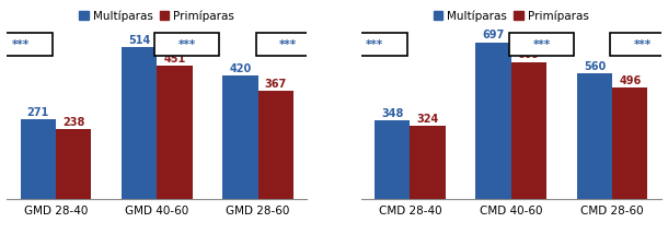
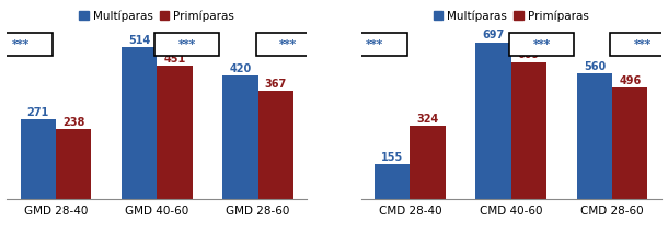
Multíparas/CMD 28-40: 348 -> 155
